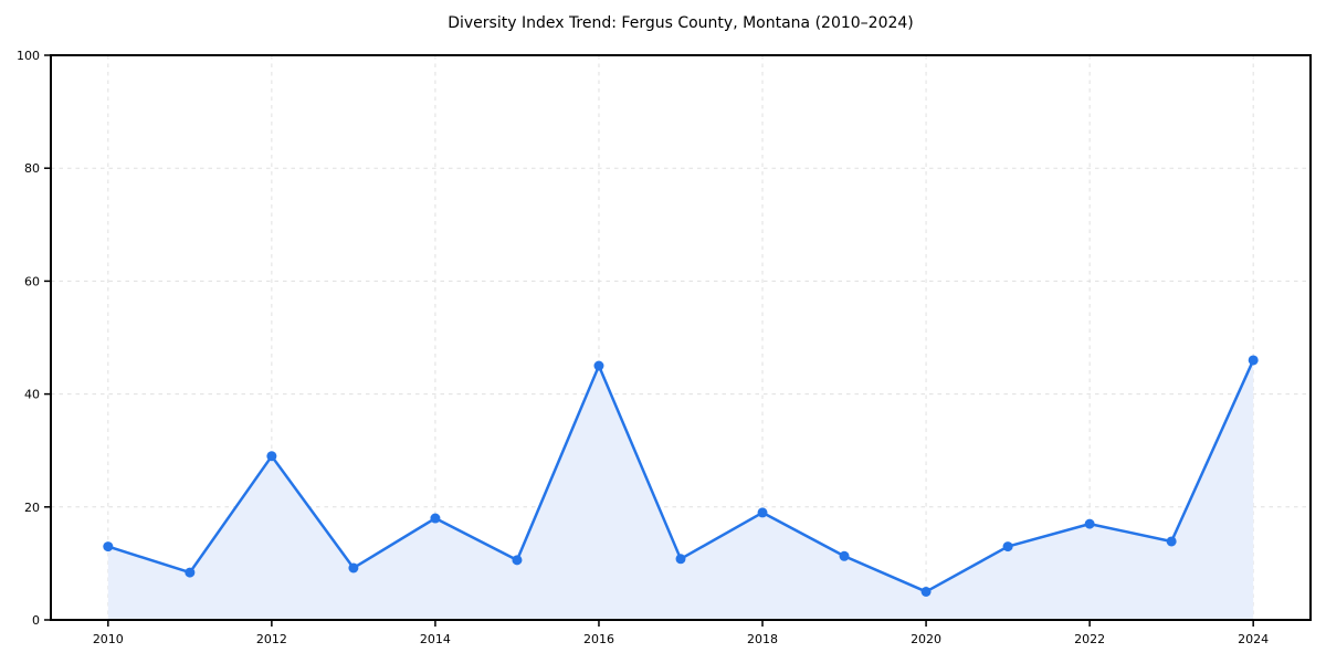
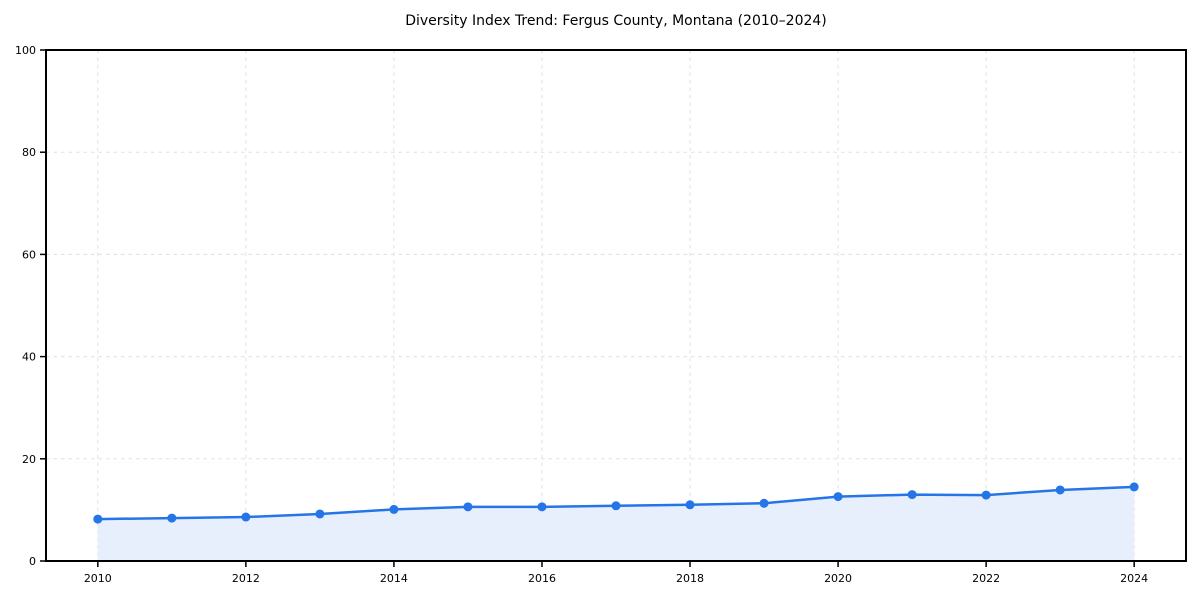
2010: 13 -> 8
2012: 29 -> 9
2014: 18 -> 10
2016: 45 -> 11
2018: 19 -> 11
2020: 5 -> 13
2022: 17 -> 13
2024: 46 -> 14
